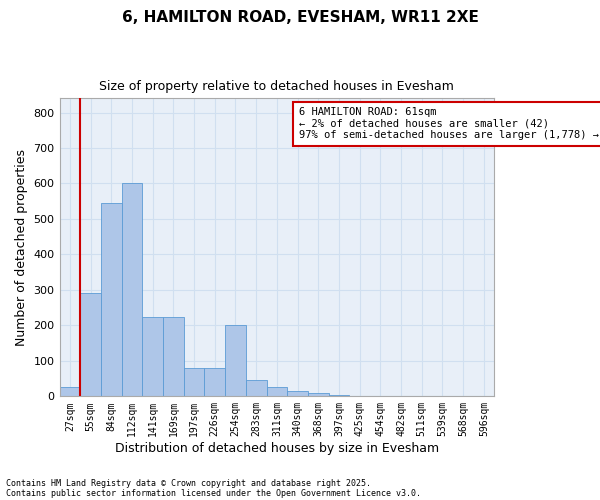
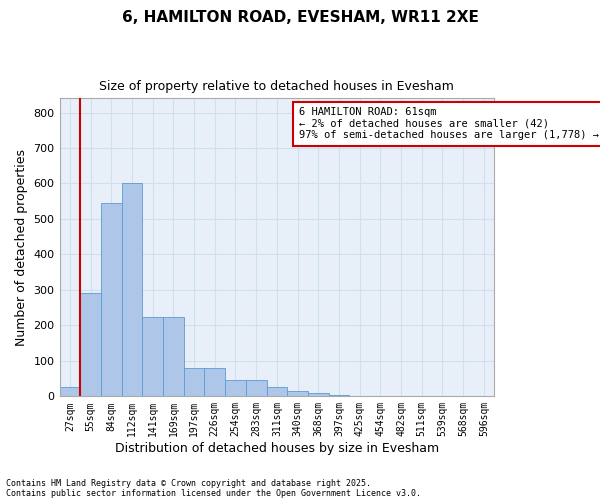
254sqm: 200 -> 45
